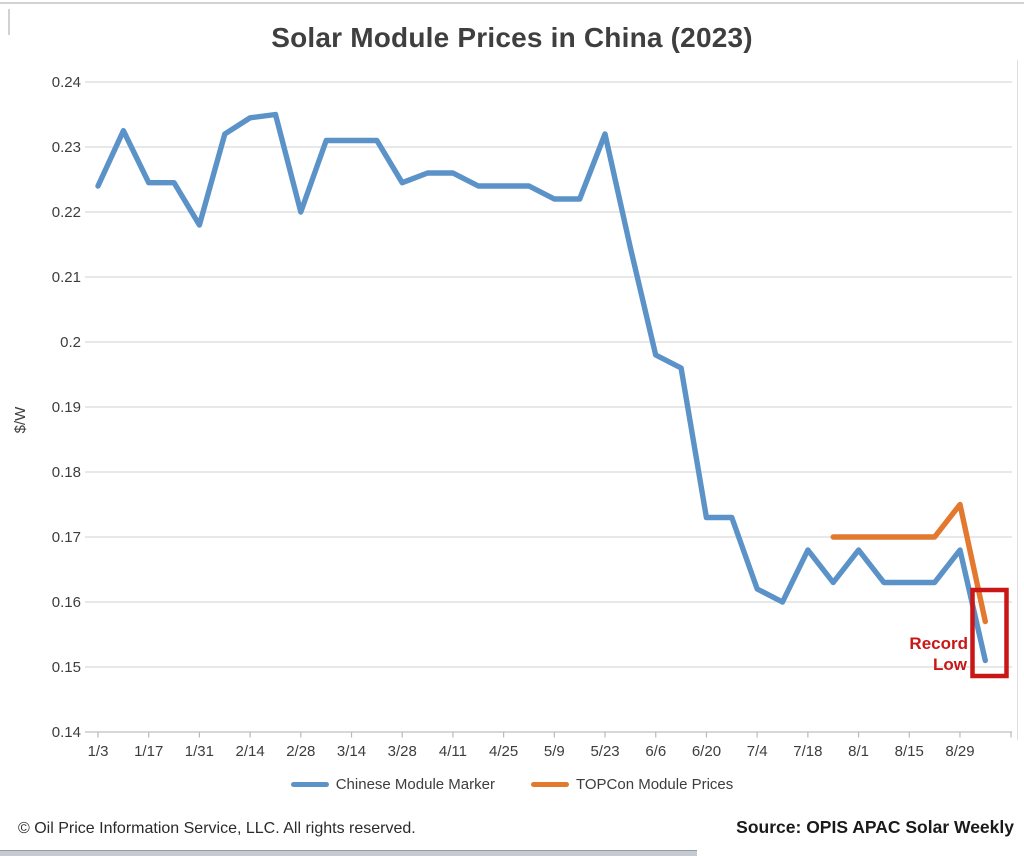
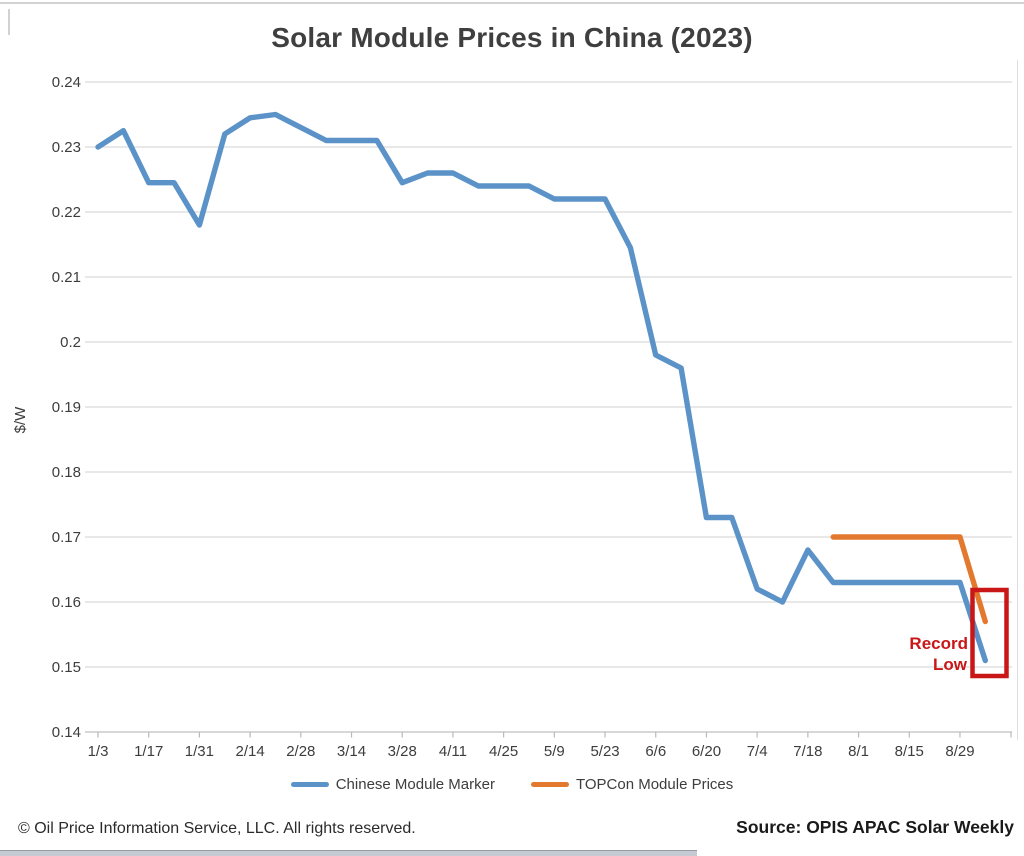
Chinese Module Marker/1/3: 0.224 -> 0.230
Chinese Module Marker/2/28: 0.220 -> 0.233
Chinese Module Marker/5/23: 0.232 -> 0.222
Chinese Module Marker/8/1: 0.168 -> 0.163
Chinese Module Marker/8/29: 0.168 -> 0.163
TOPCon Module Prices/8/29: 0.175 -> 0.170
